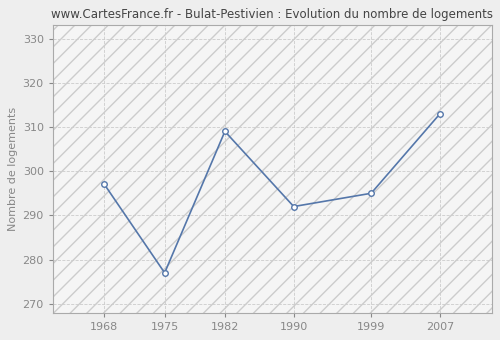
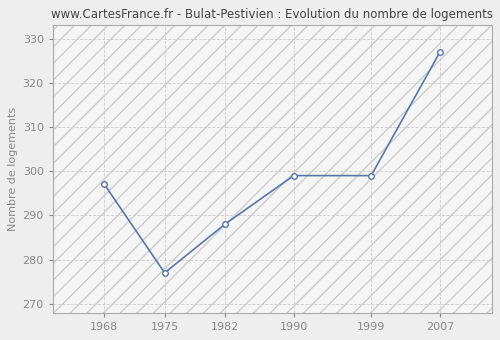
1982: 309 -> 288
1990: 292 -> 299
1999: 295 -> 299
2007: 313 -> 327
